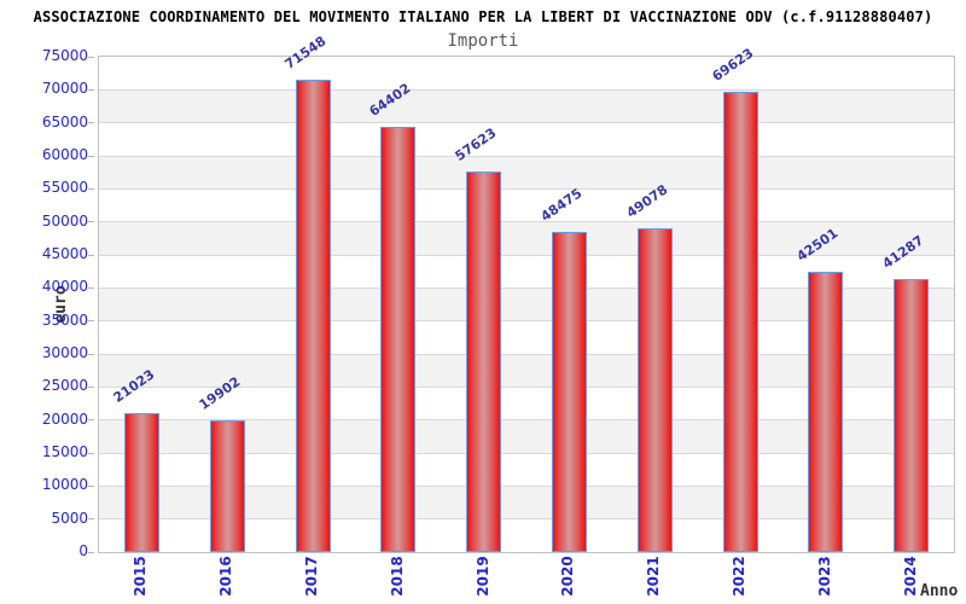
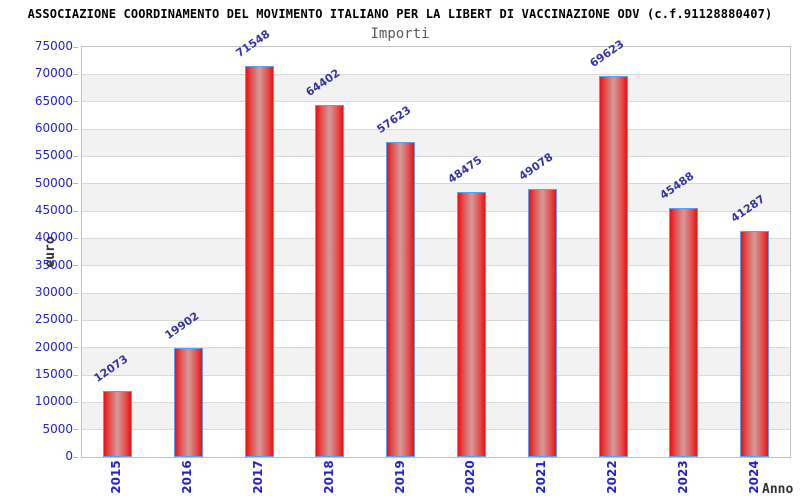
2015: 21023 -> 12073
2023: 42501 -> 45488
